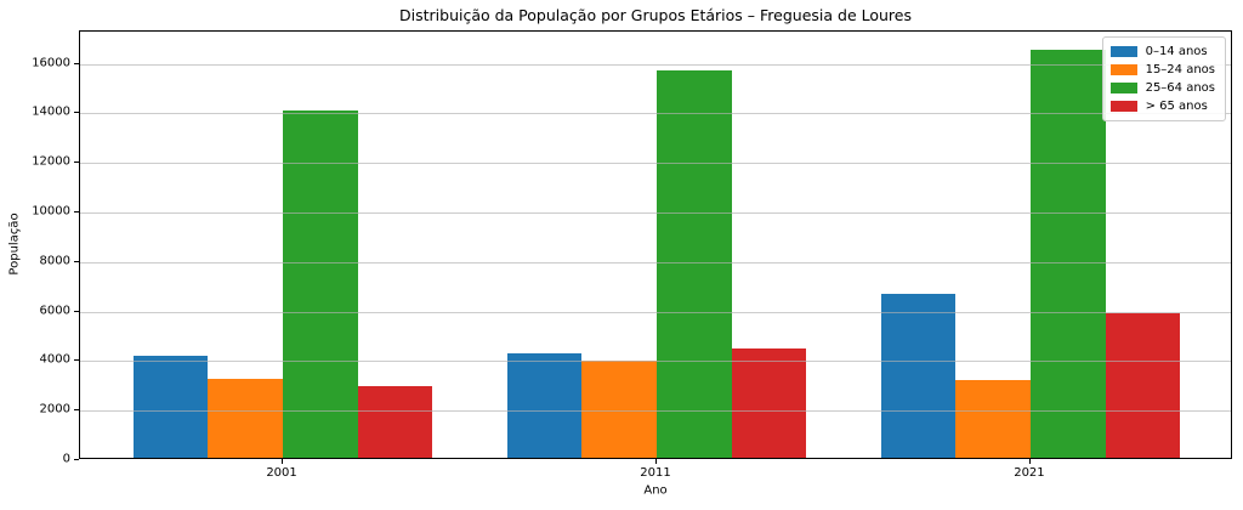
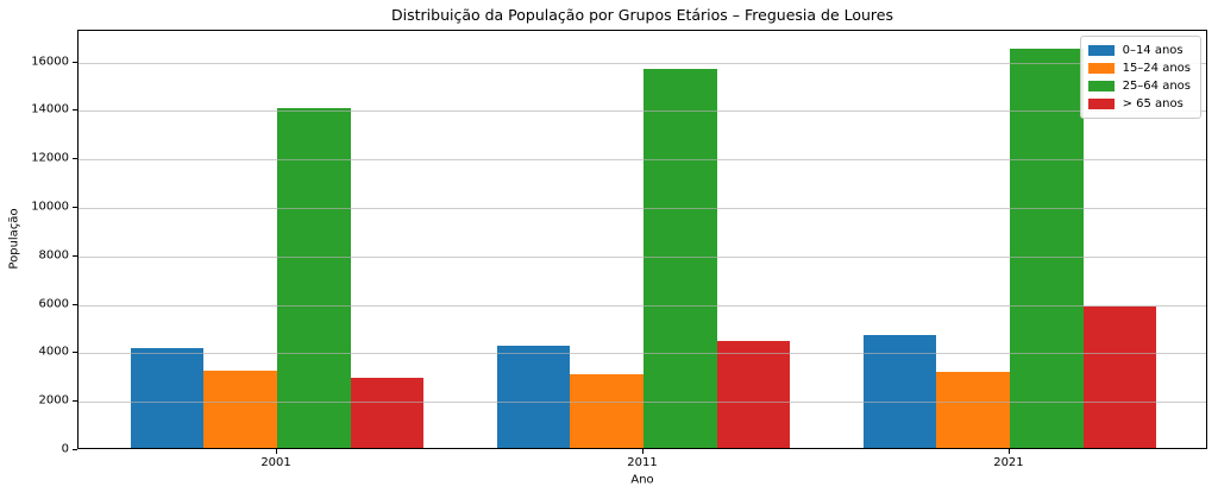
15–24 anos/2011: 3900 -> 3000
0–14 anos/2021: 6600 -> 4600
